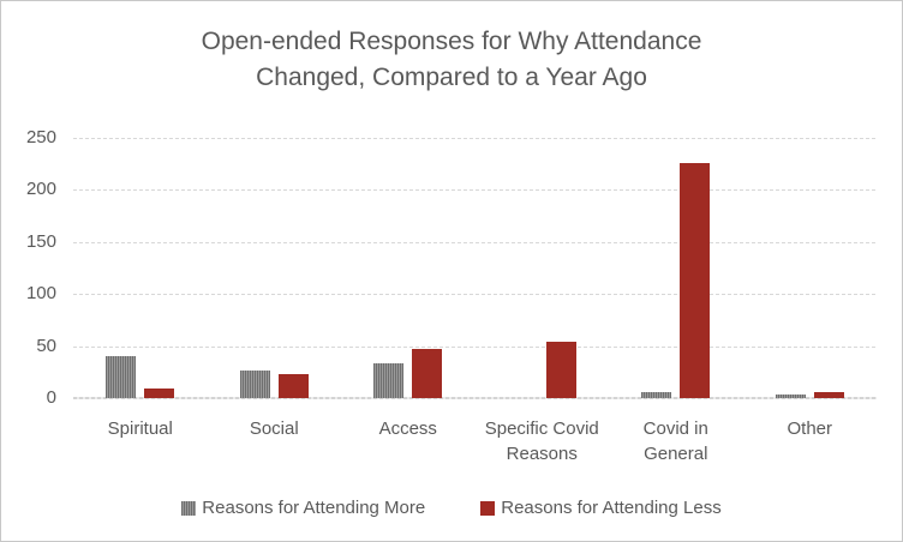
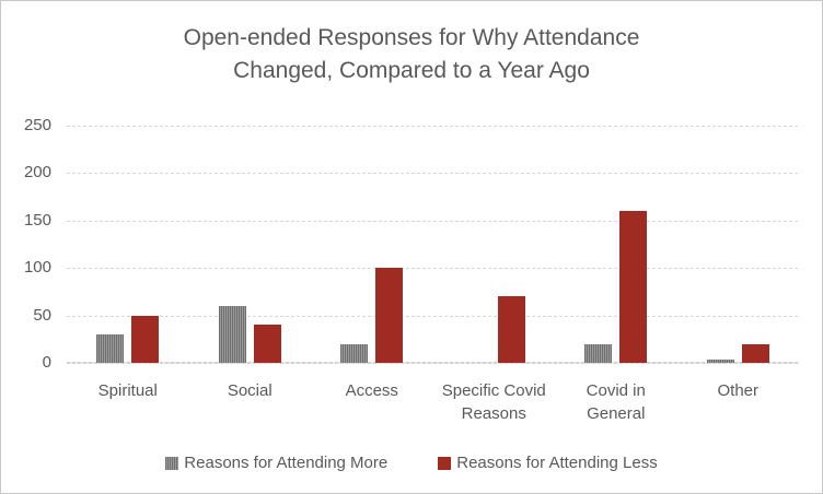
Reasons for Attending More/Spiritual: 40 -> 30
Reasons for Attending Less/Spiritual: 10 -> 50
Reasons for Attending More/Social: 30 -> 60
Reasons for Attending Less/Social: 20 -> 40
Reasons for Attending More/Access: 30 -> 20
Reasons for Attending Less/Access: 50 -> 100
Reasons for Attending Less/Specific Covid Reasons: 50 -> 70
Reasons for Attending More/Covid in General: 10 -> 20
Reasons for Attending Less/Covid in General: 230 -> 160
Reasons for Attending Less/Other: 10 -> 20
